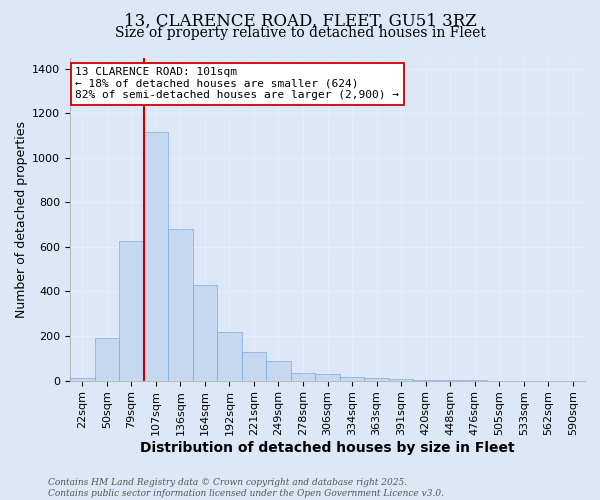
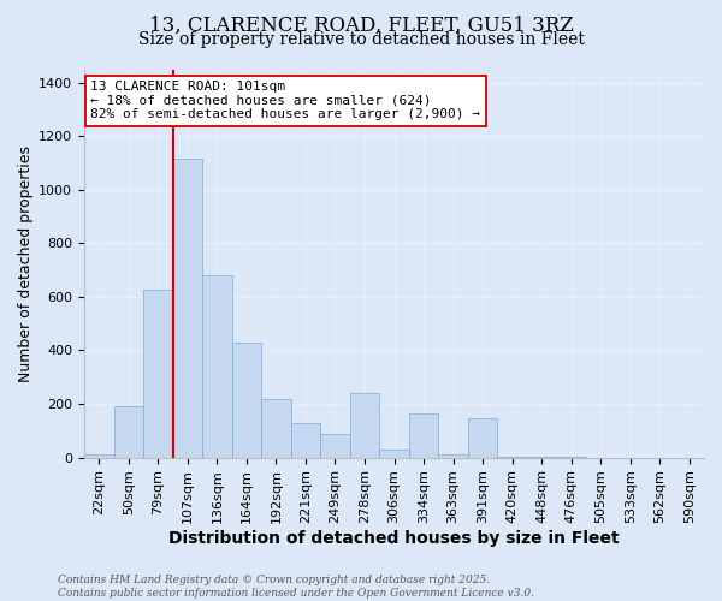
278sqm: 35 -> 240
334sqm: 15 -> 165
391sqm: 5 -> 145
